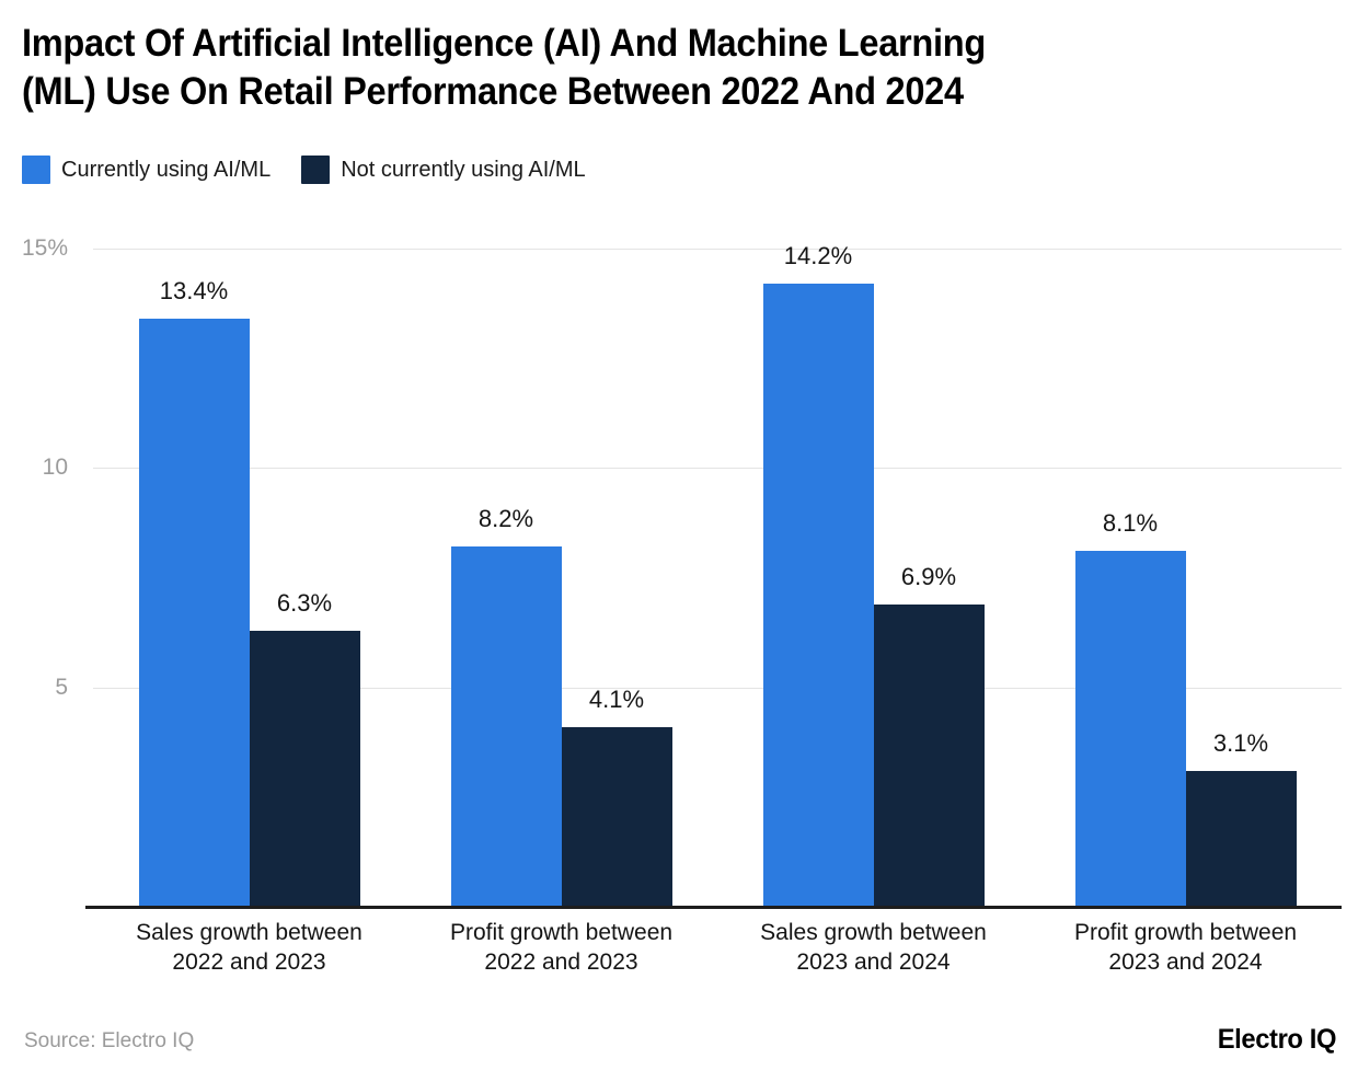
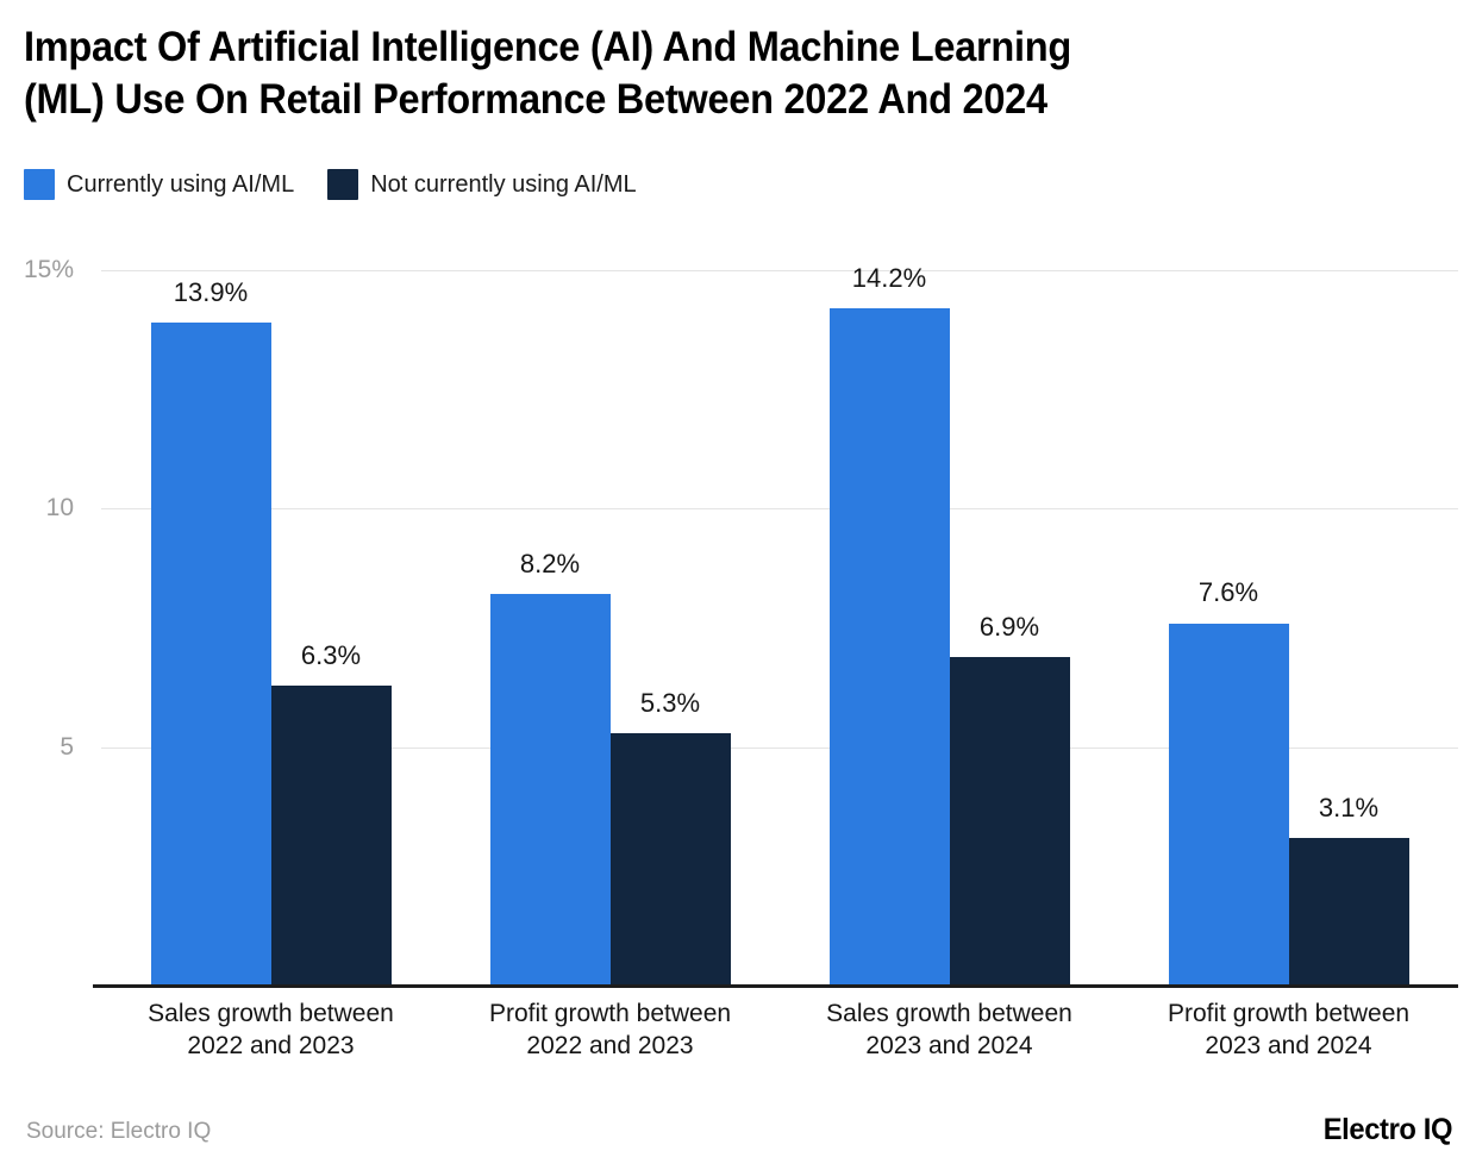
Currently using AI/ML/Sales growth between 2022 and 2023: 13.4% -> 13.9%
Not currently using AI/ML/Profit growth between 2022 and 2023: 4.1% -> 5.3%
Currently using AI/ML/Profit growth between 2023 and 2024: 8.1% -> 7.6%
